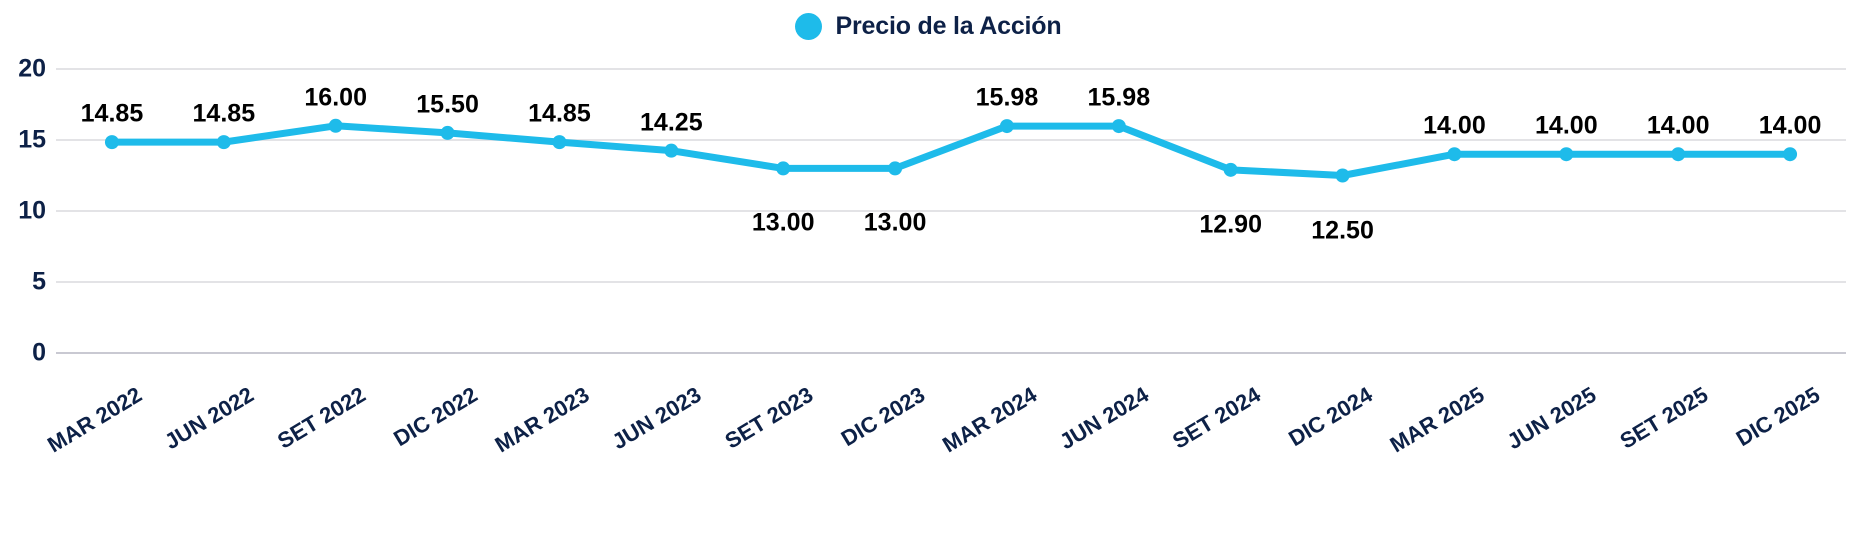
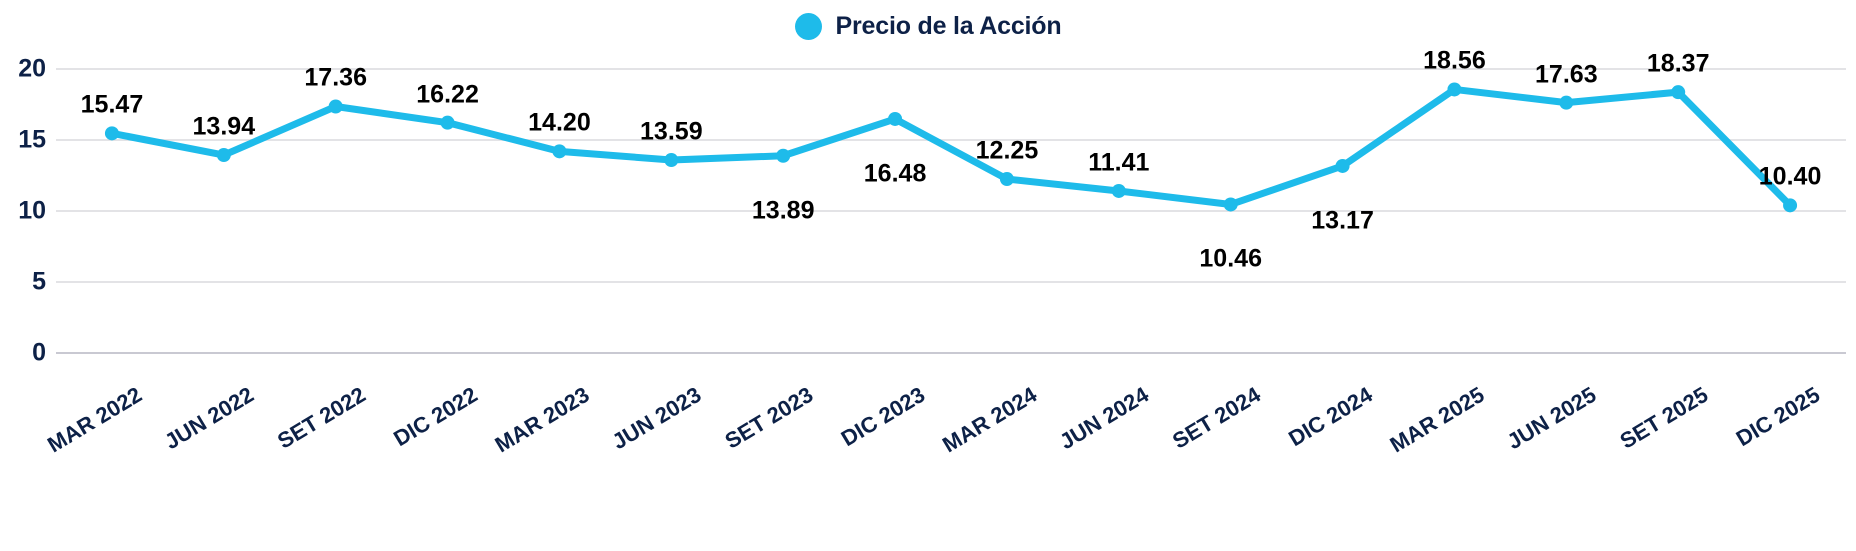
MAR 2022: 14.85 -> 15.47
JUN 2022: 14.85 -> 13.94
SET 2022: 16.00 -> 17.36
DIC 2022: 15.50 -> 16.22
MAR 2023: 14.85 -> 14.20
JUN 2023: 14.25 -> 13.59
SET 2023: 13.00 -> 13.89
DIC 2023: 13.00 -> 16.48
MAR 2024: 15.98 -> 12.25
JUN 2024: 15.98 -> 11.41
SET 2024: 12.90 -> 10.46
DIC 2024: 12.50 -> 13.17
MAR 2025: 14.00 -> 18.56
JUN 2025: 14.00 -> 17.63
SET 2025: 14.00 -> 18.37
DIC 2025: 14.00 -> 10.40
